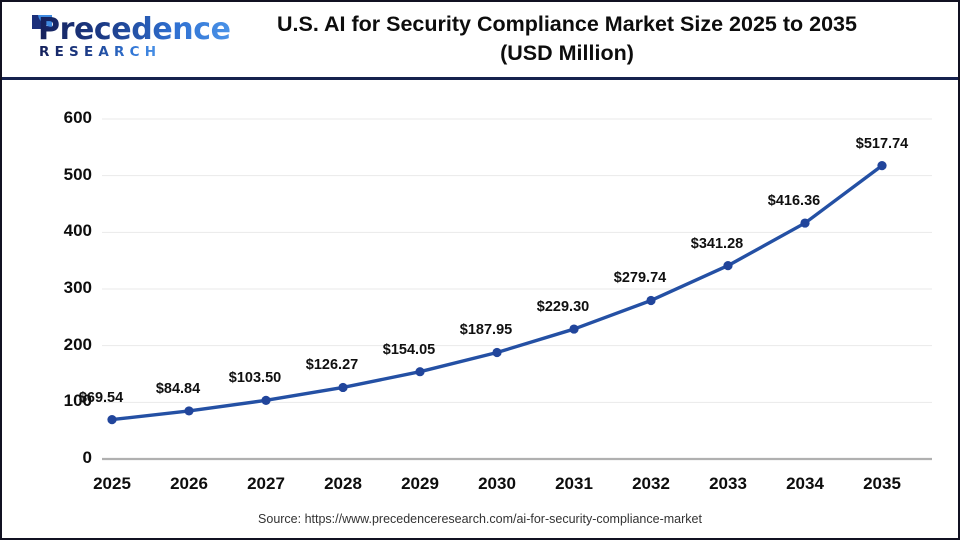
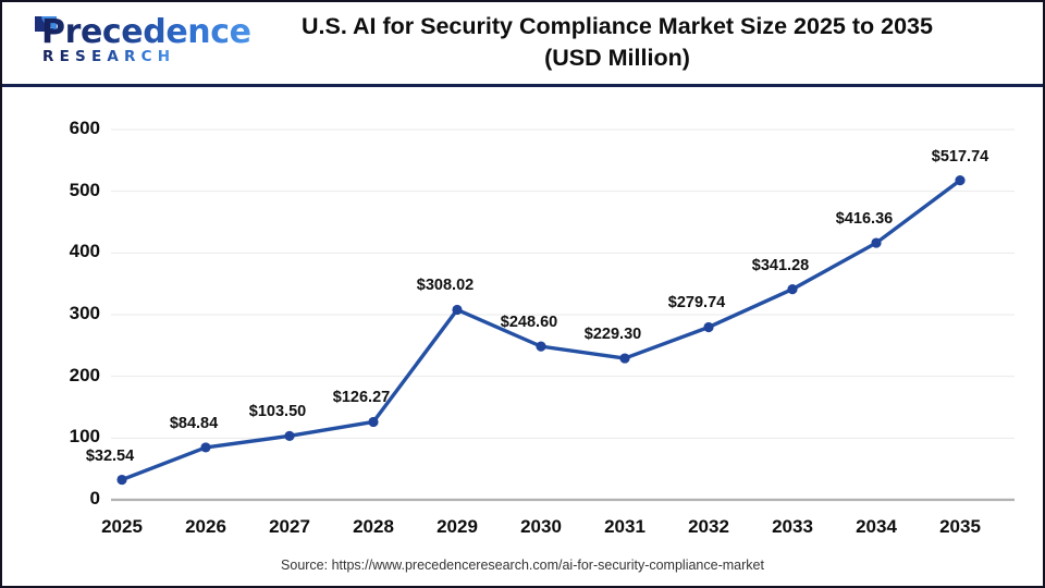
2025: $69.54 -> $32.54
2029: $154.05 -> $308.02
2030: $187.95 -> $248.60
